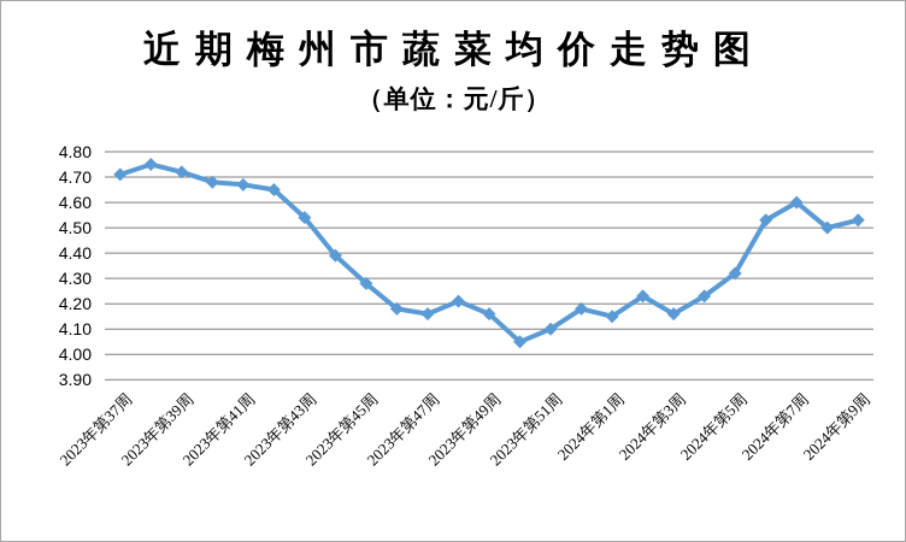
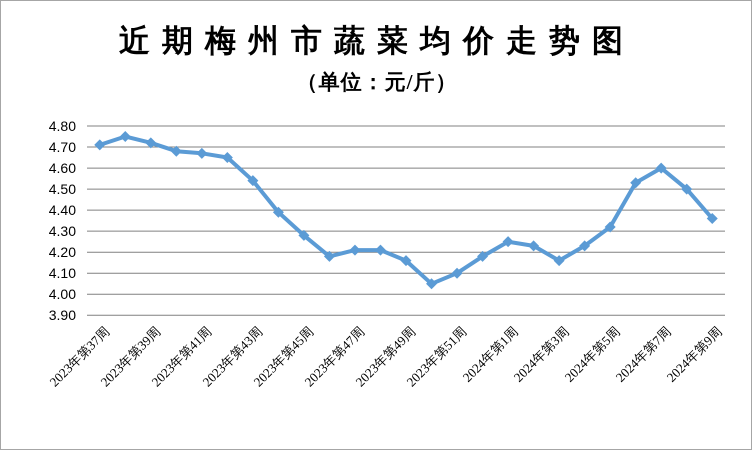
2023年第47周: 4.16 -> 4.21
2024年第1周: 4.15 -> 4.25
2024年第9周: 4.53 -> 4.36
